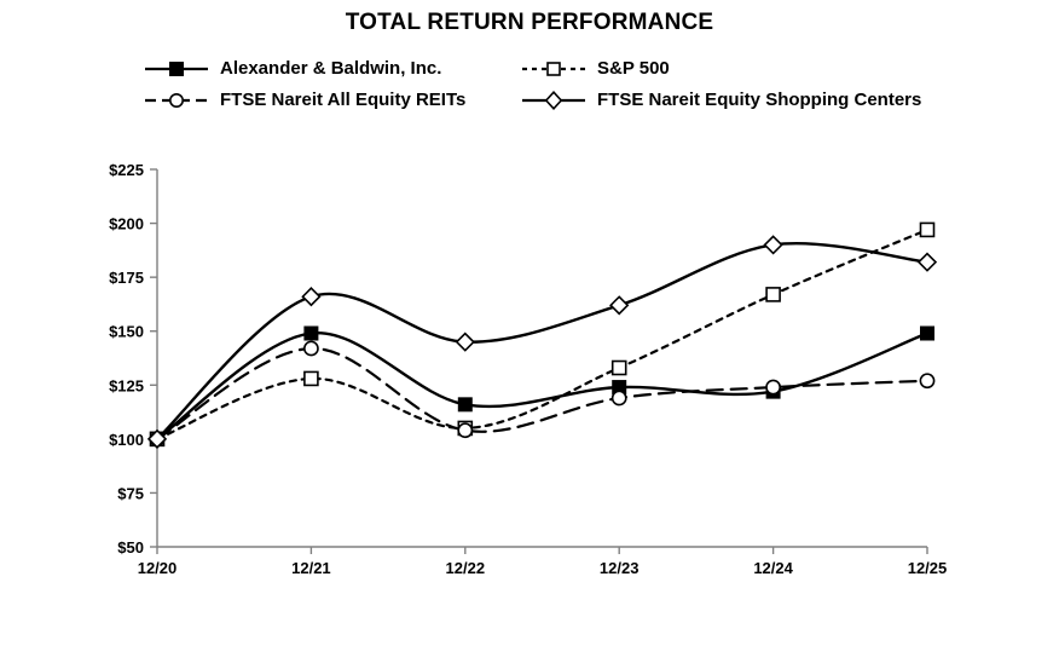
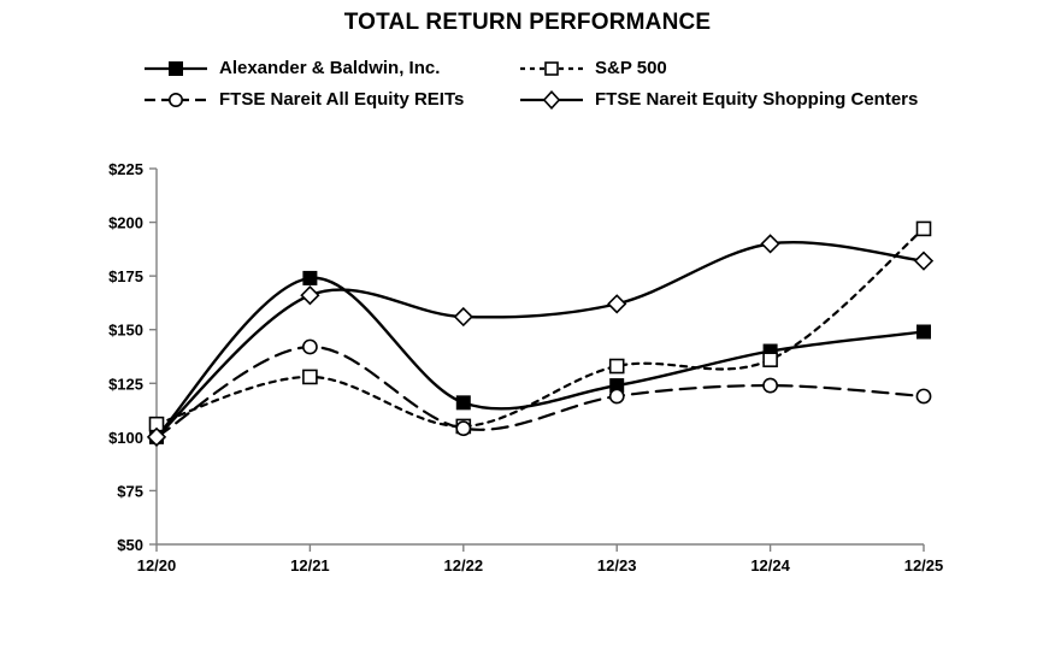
S&P 500/12/20: $100 -> $106
Alexander & Baldwin, Inc./12/21: $149 -> $174
FTSE Nareit Equity Shopping Centers/12/22: $145 -> $156
Alexander & Baldwin, Inc./12/24: $122 -> $140
S&P 500/12/24: $167 -> $136
FTSE Nareit All Equity REITs/12/25: $127 -> $119
